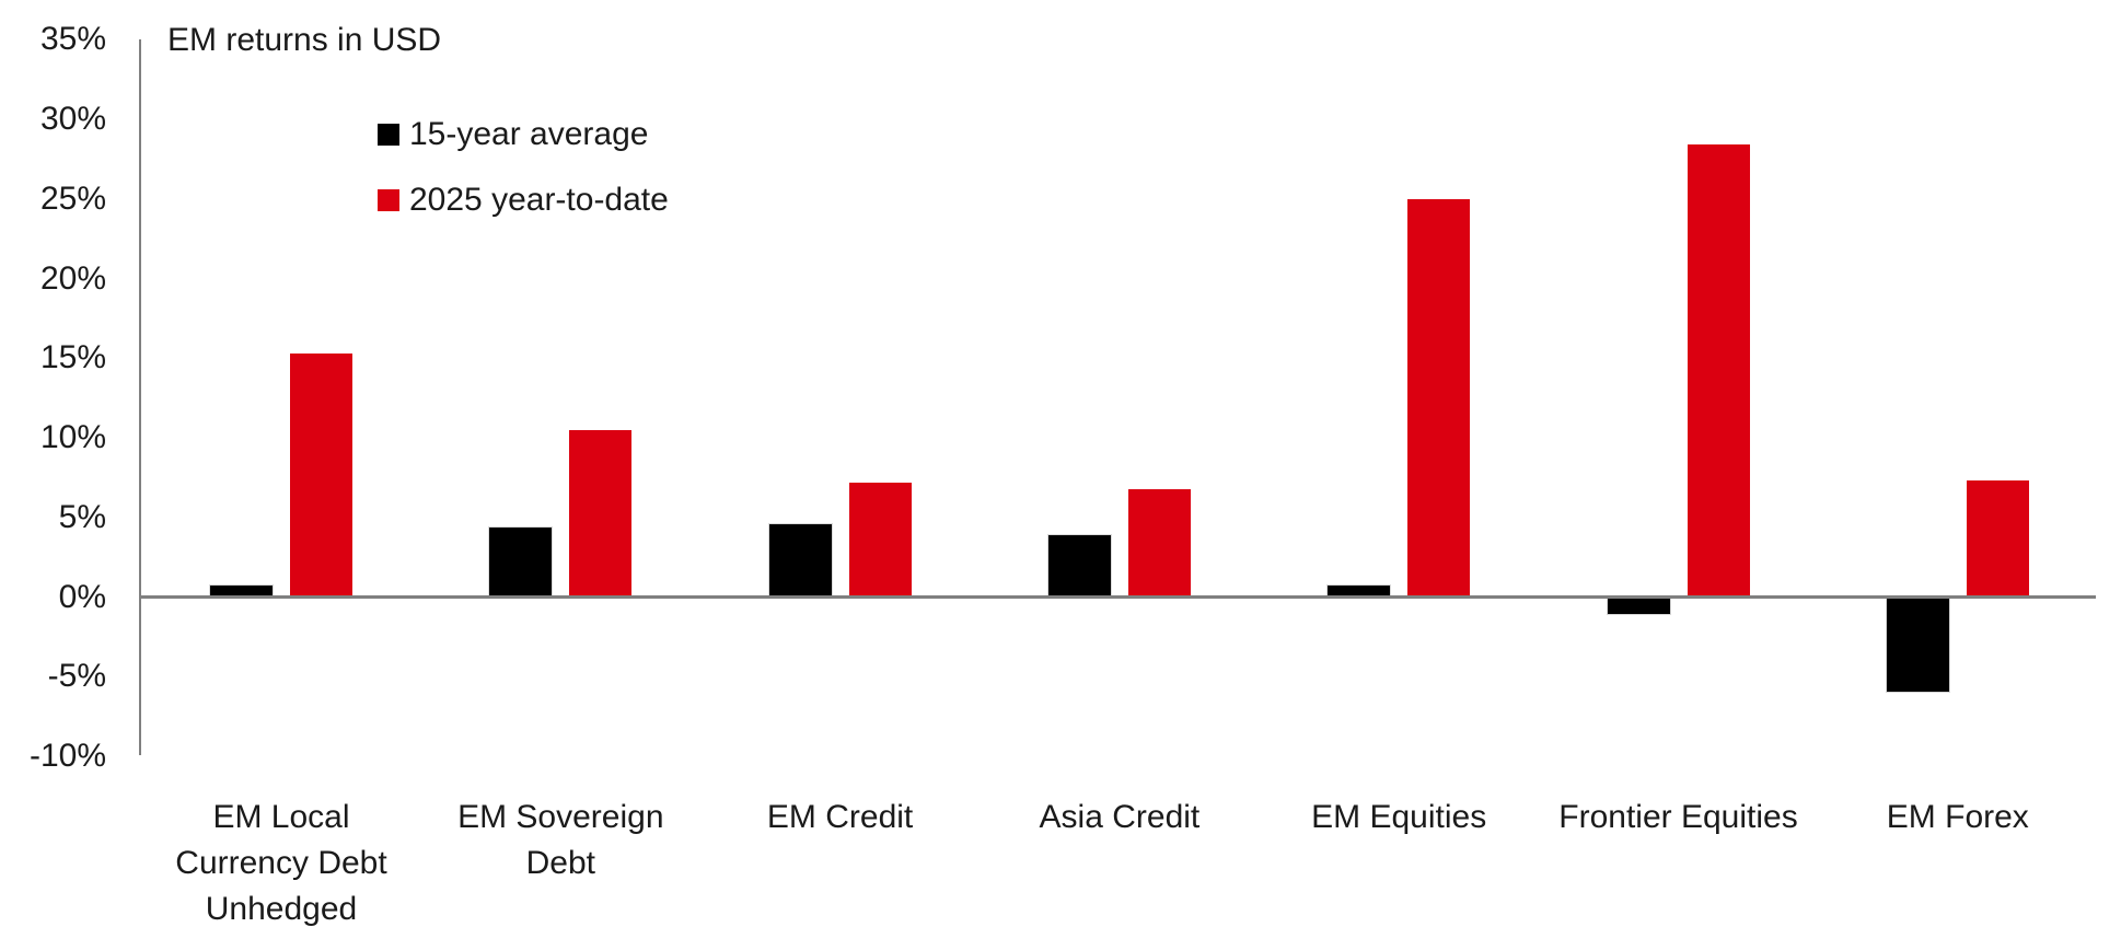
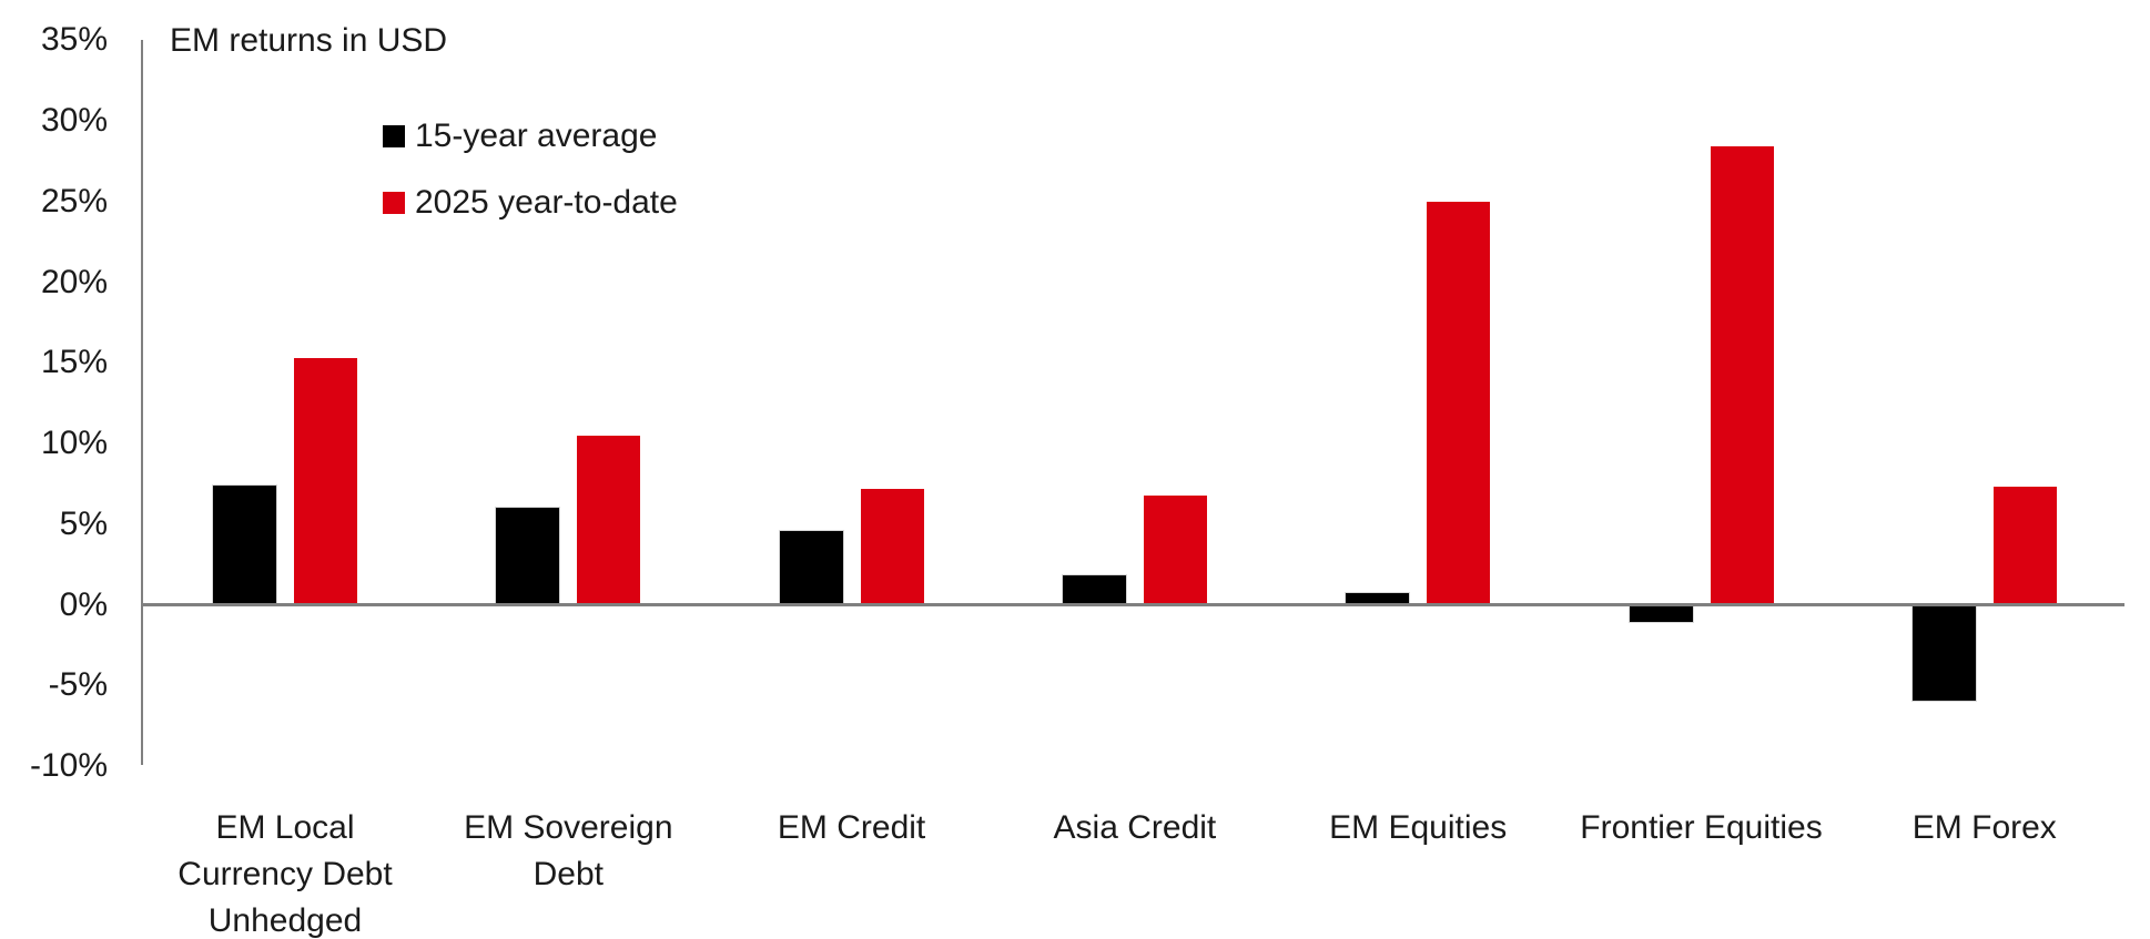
15-year average/EM Local Currency Debt Unhedged: 0.7% -> 7.4%
15-year average/EM Sovereign Debt: 4.4% -> 6.0%
15-year average/Asia Credit: 3.9% -> 1.8%
